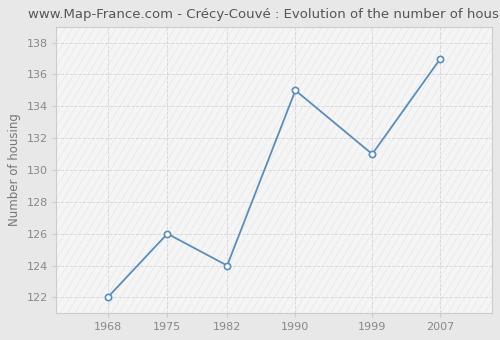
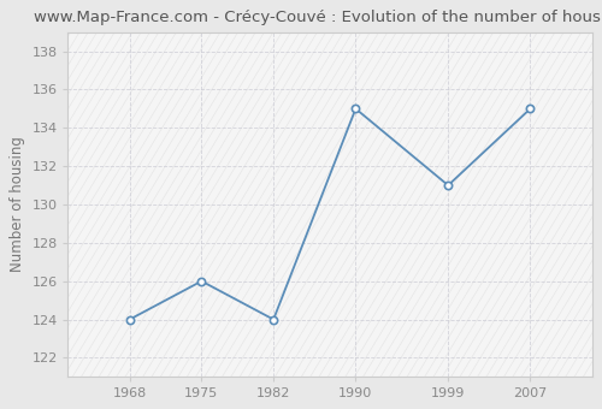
1968: 122 -> 124
2007: 137 -> 135
